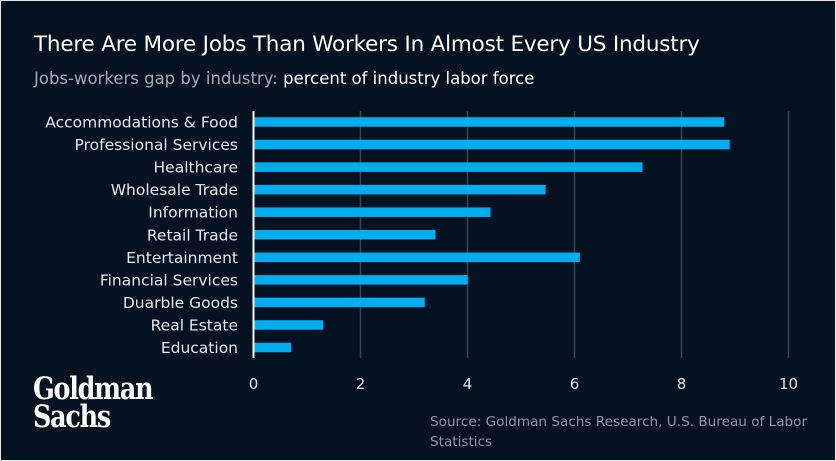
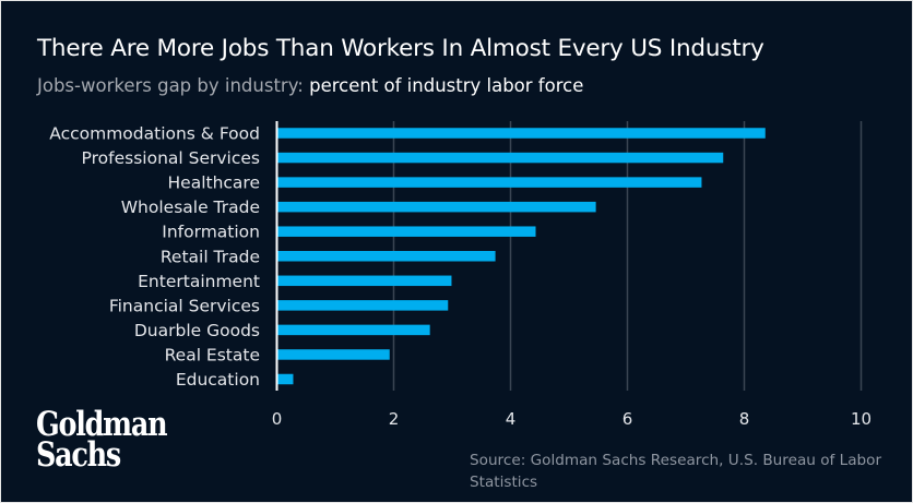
Accommodations & Food: 8.8 -> 8.4
Professional Services: 8.9 -> 7.6
Retail Trade: 3.4 -> 3.7
Entertainment: 6.1 -> 3.0
Financial Services: 4.0 -> 2.9
Duarble Goods: 3.2 -> 2.6
Real Estate: 1.3 -> 1.9
Education: 0.7 -> 0.3
